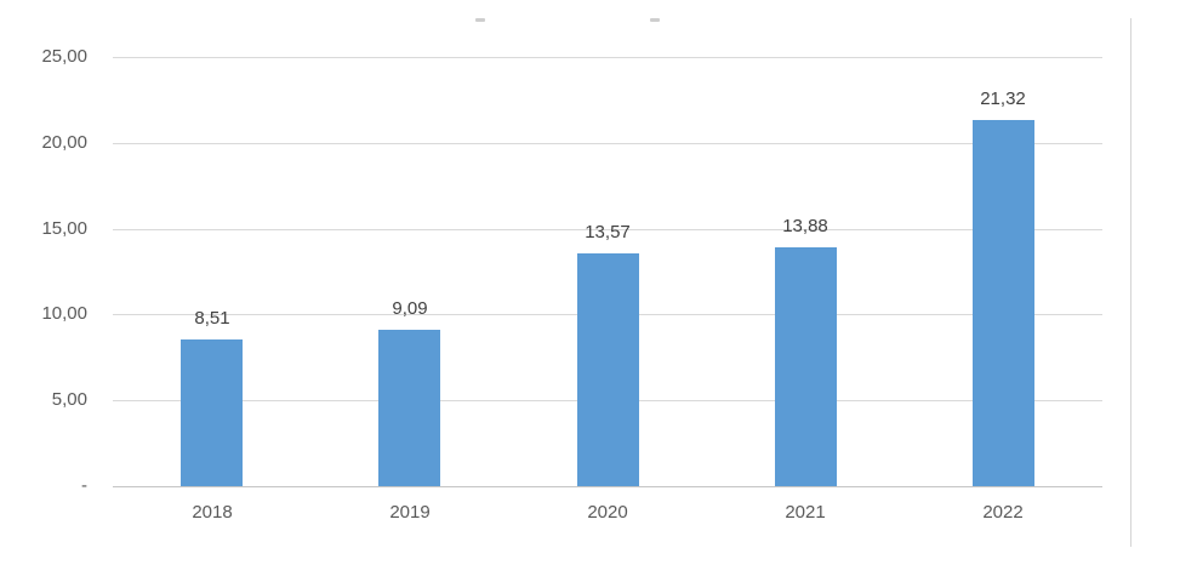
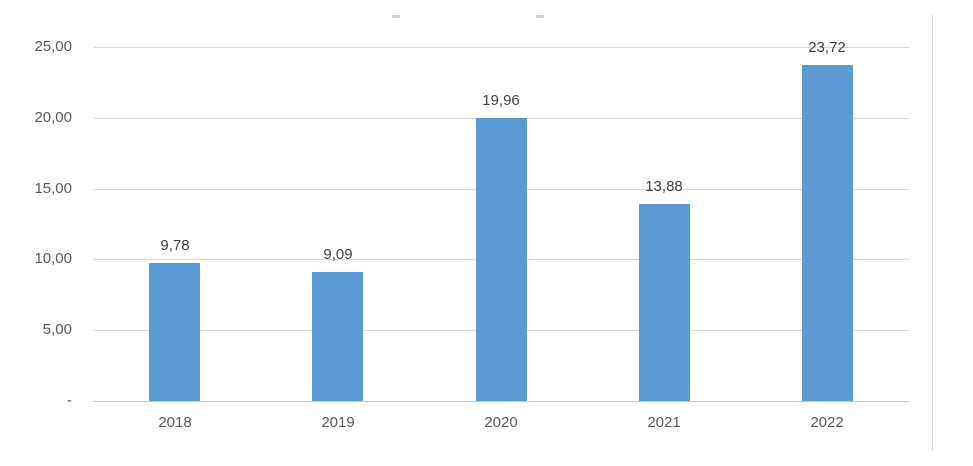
2018: 8,51 -> 9,78
2020: 13,57 -> 19,96
2022: 21,32 -> 23,72
